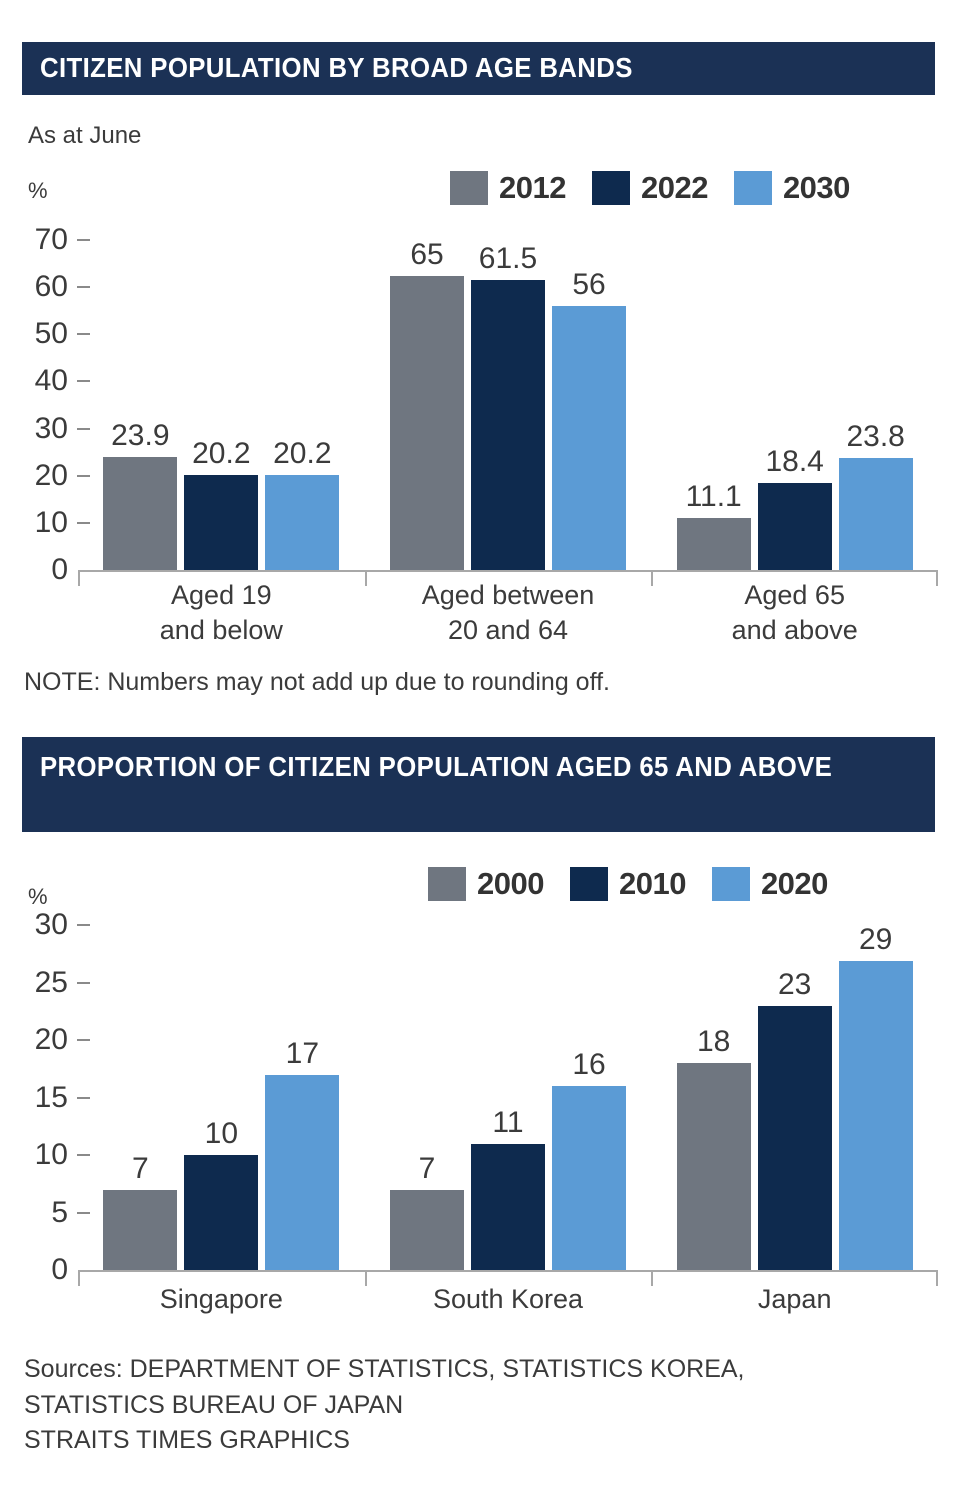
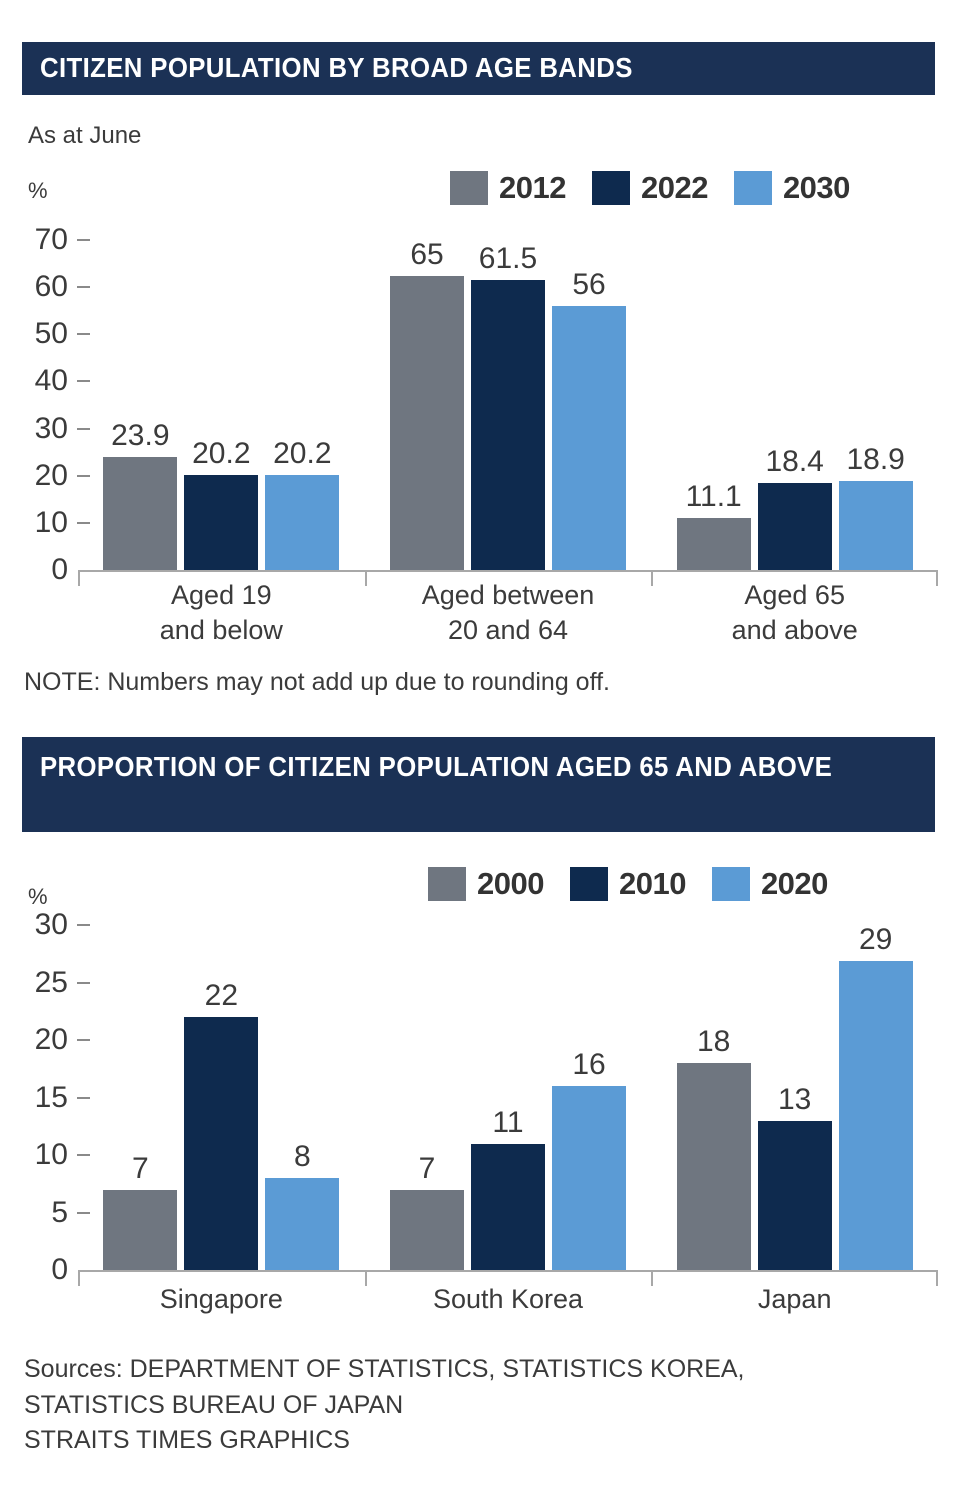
CITIZEN POPULATION BY BROAD AGE BANDS/2030/Aged 65 and above: 23.8 -> 18.9
PROPORTION OF CITIZEN POPULATION AGED 65 AND ABOVE/2010/Singapore: 10 -> 22
PROPORTION OF CITIZEN POPULATION AGED 65 AND ABOVE/2020/Singapore: 17 -> 8
PROPORTION OF CITIZEN POPULATION AGED 65 AND ABOVE/2010/Japan: 23 -> 13
